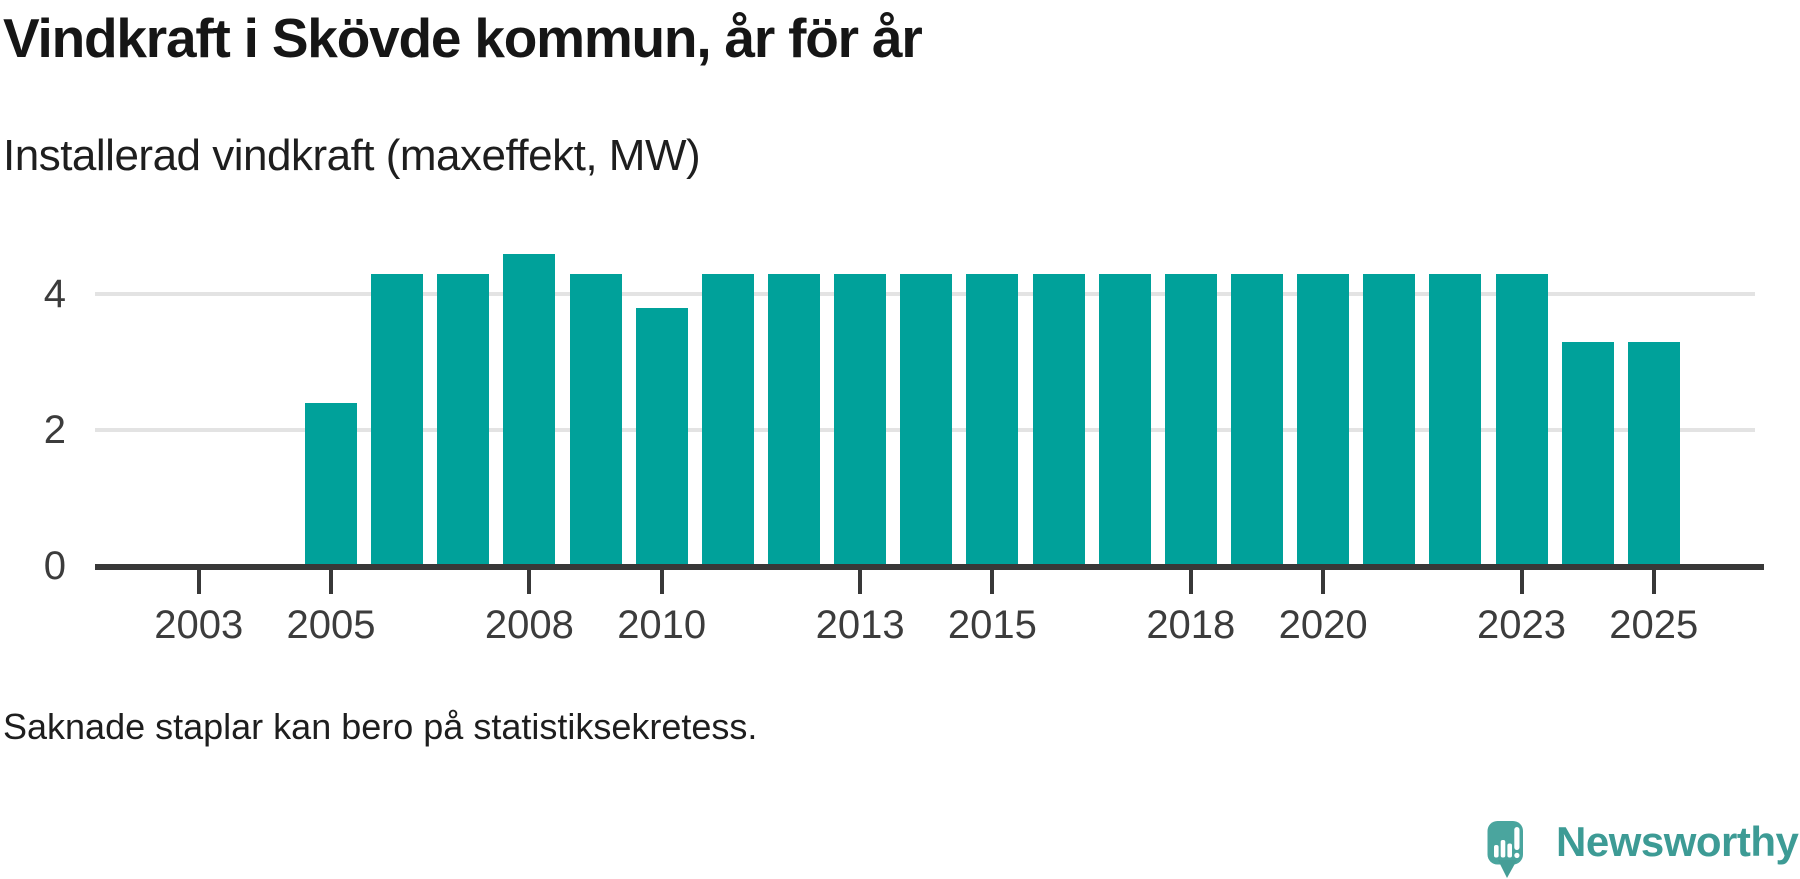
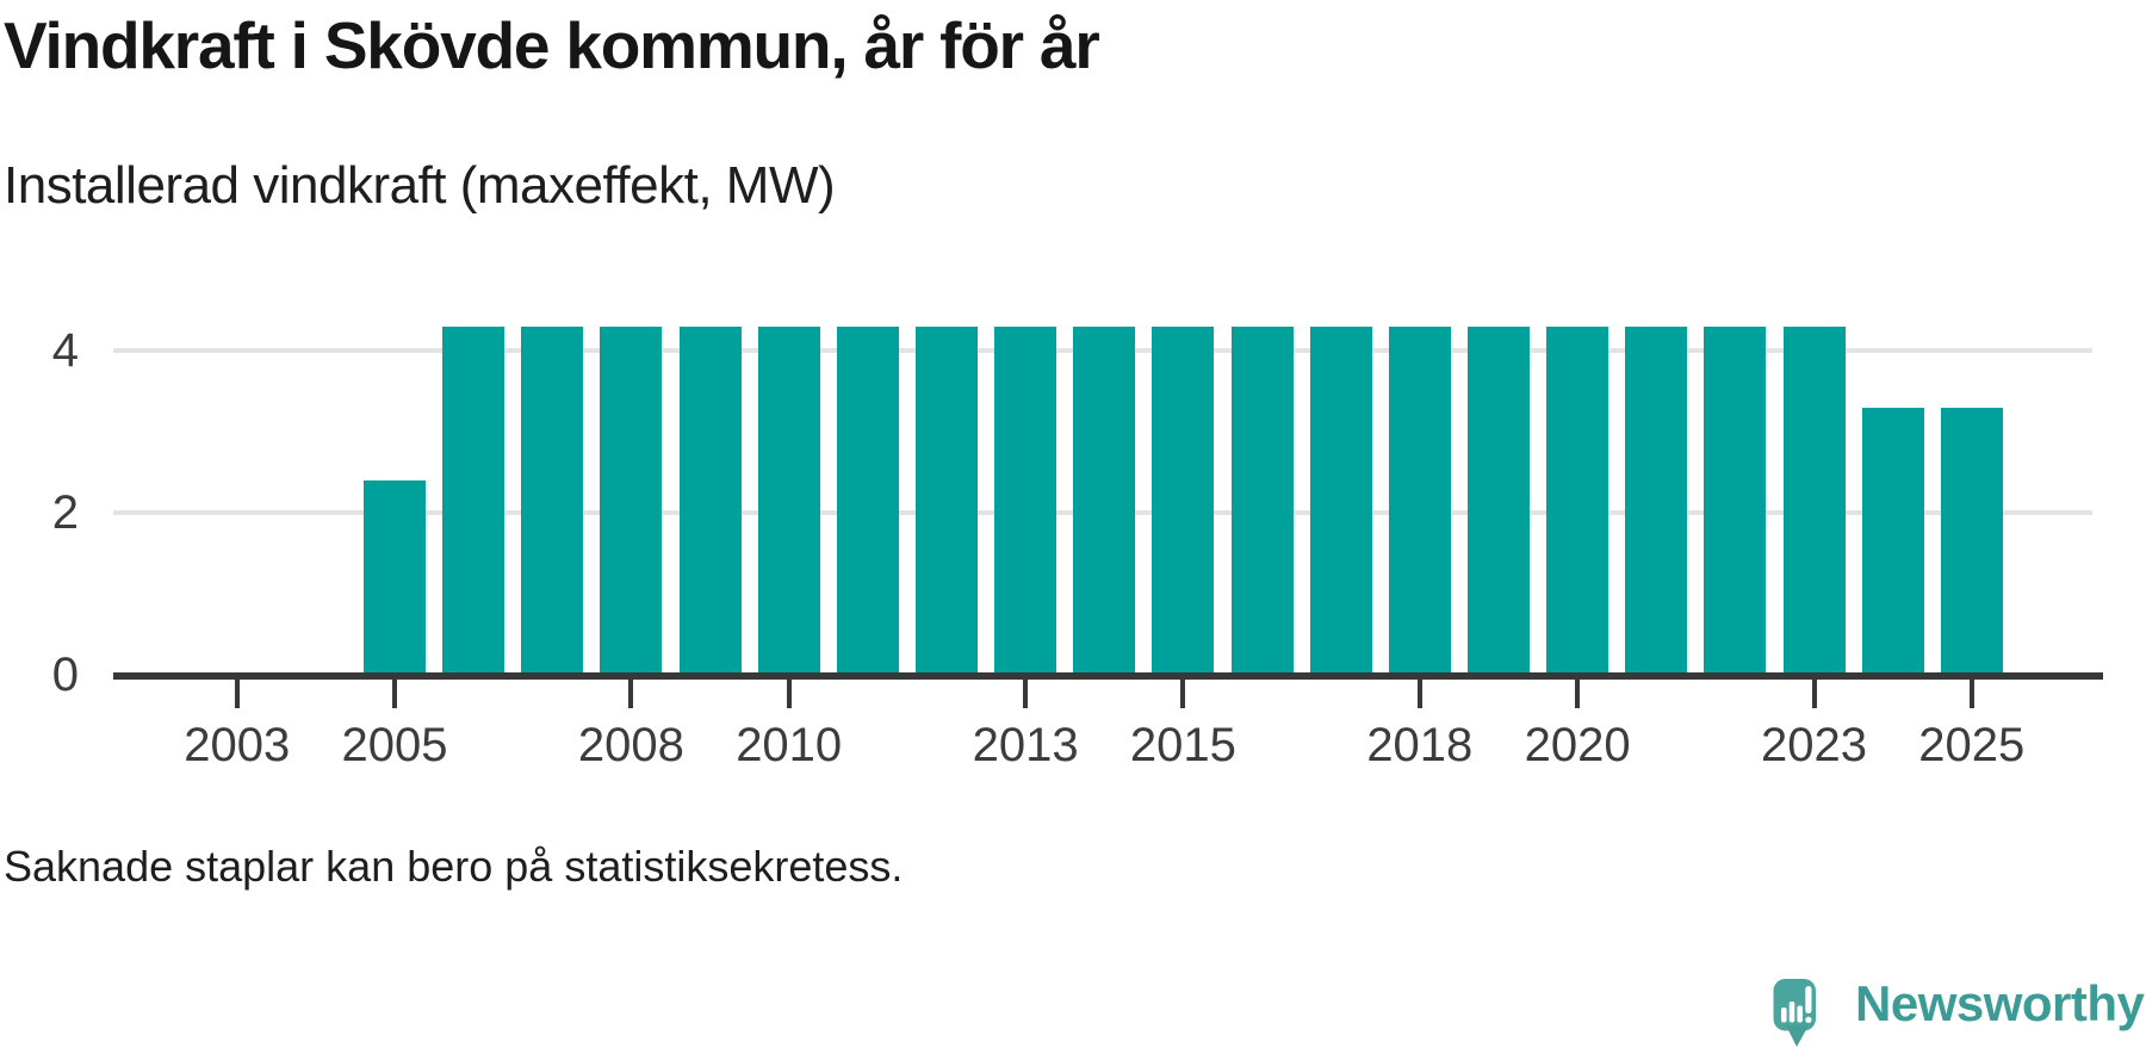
2008: 4.6 -> 4.3
2010: 3.8 -> 4.3
